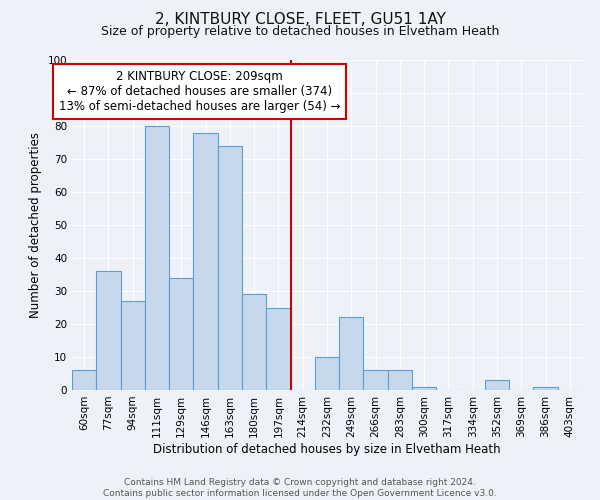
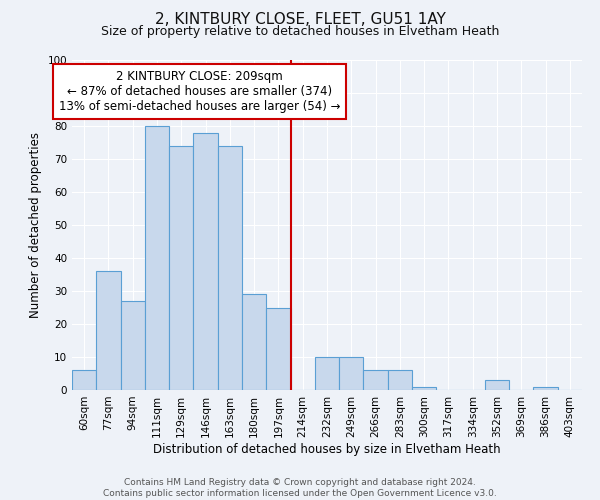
129sqm: 34 -> 74
249sqm: 22 -> 10
